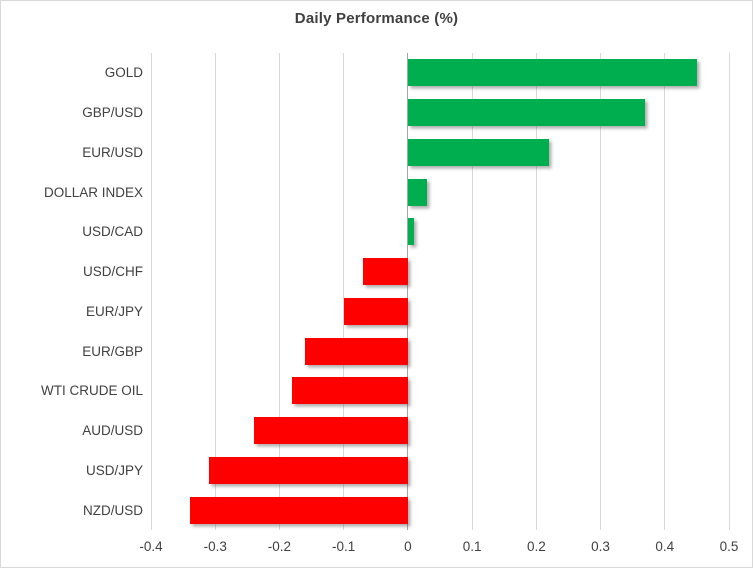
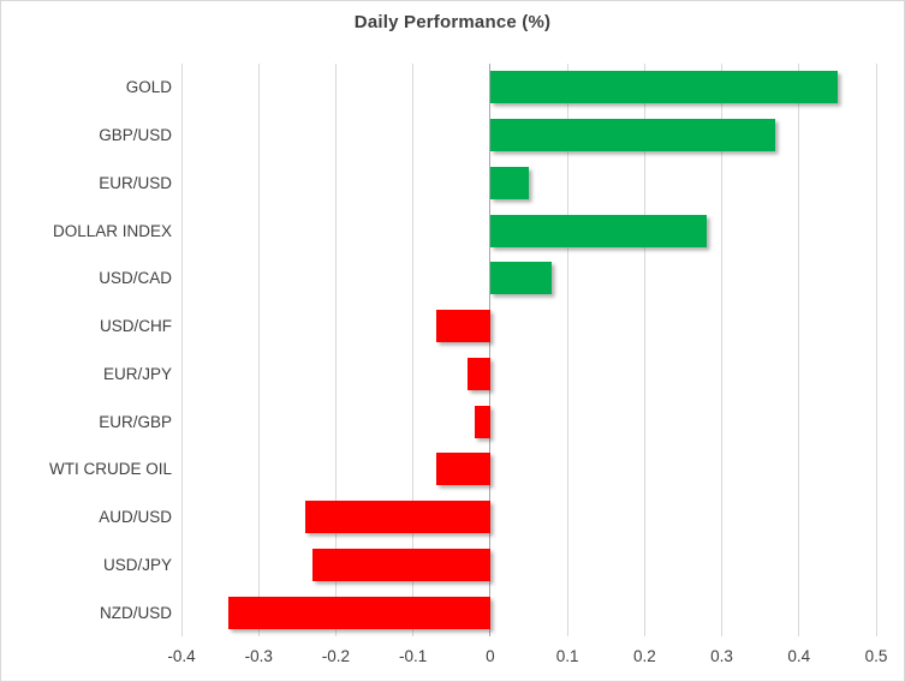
EUR/USD: 0.22 -> 0.05
DOLLAR INDEX: 0.03 -> 0.28
USD/CAD: 0.01 -> 0.08
EUR/JPY: -0.10 -> -0.03
EUR/GBP: -0.16 -> -0.02
WTI CRUDE OIL: -0.18 -> -0.07
USD/JPY: -0.31 -> -0.23
